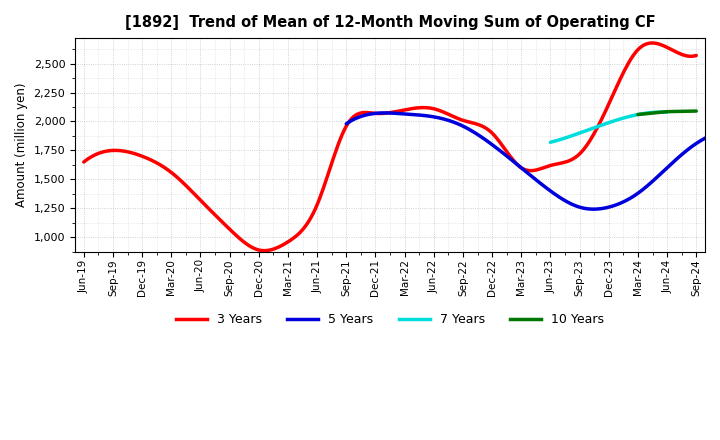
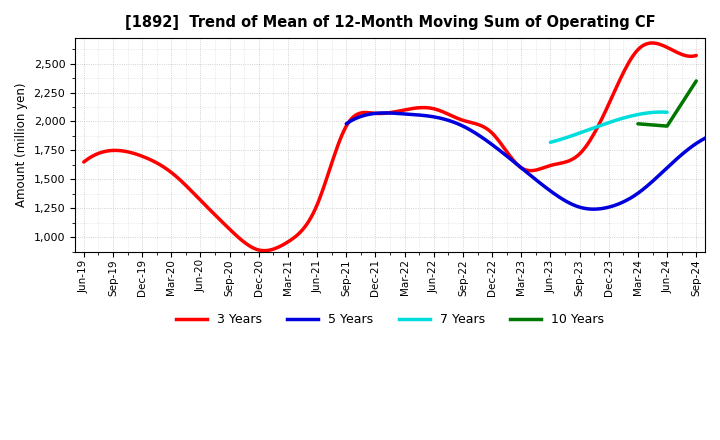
10 Years/Mar-24: 2,060 -> 1,980
10 Years/Jun-24: 2,080 -> 1,960
10 Years/Sep-24: 2,090 -> 2,350
